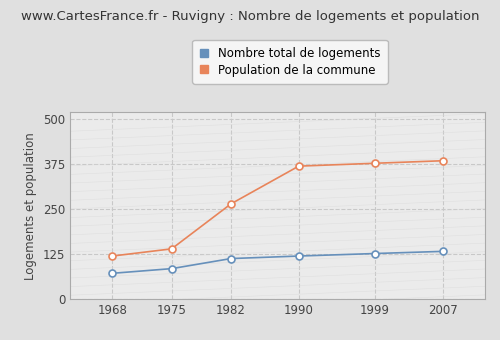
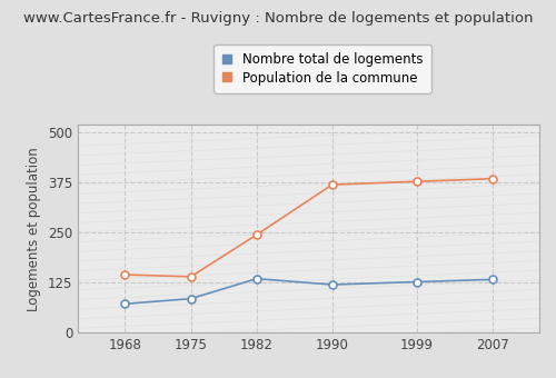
Population de la commune/1968: 120 -> 145
Nombre total de logements/1982: 113 -> 135
Population de la commune/1982: 265 -> 245
